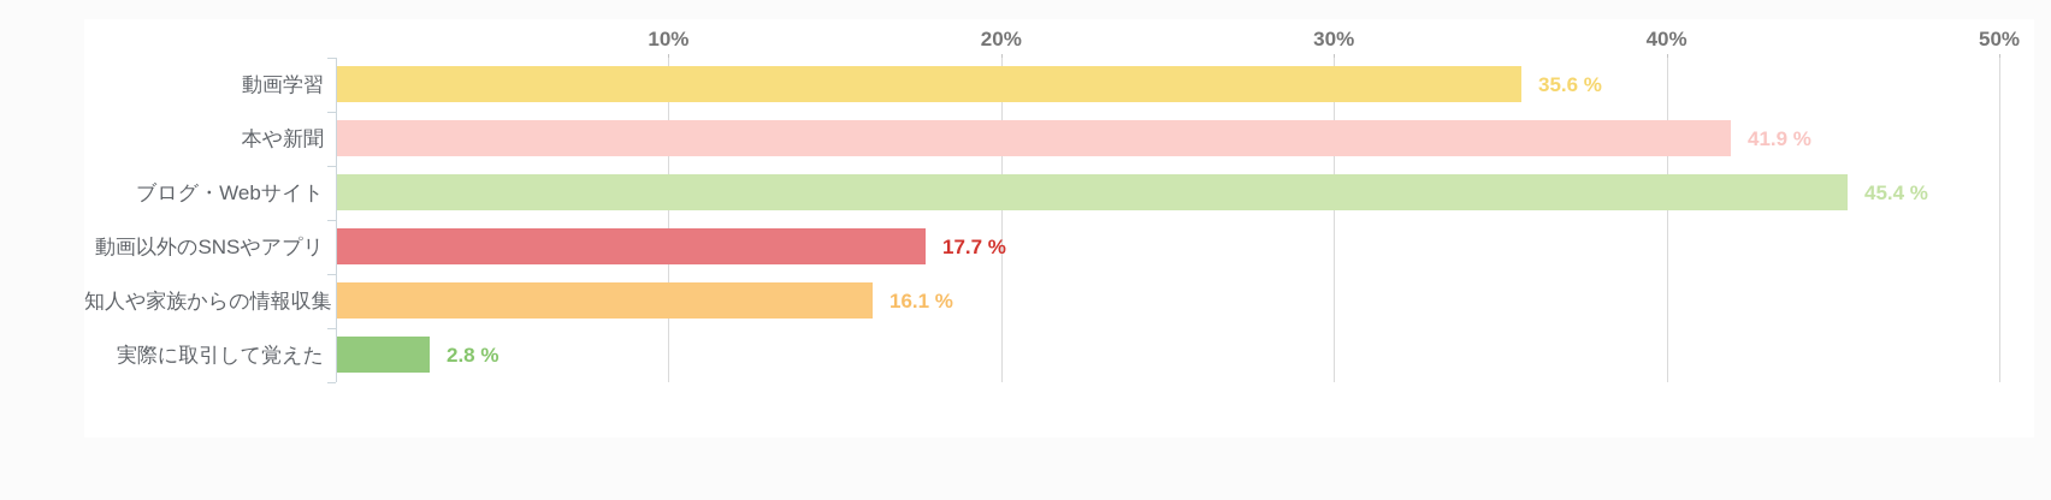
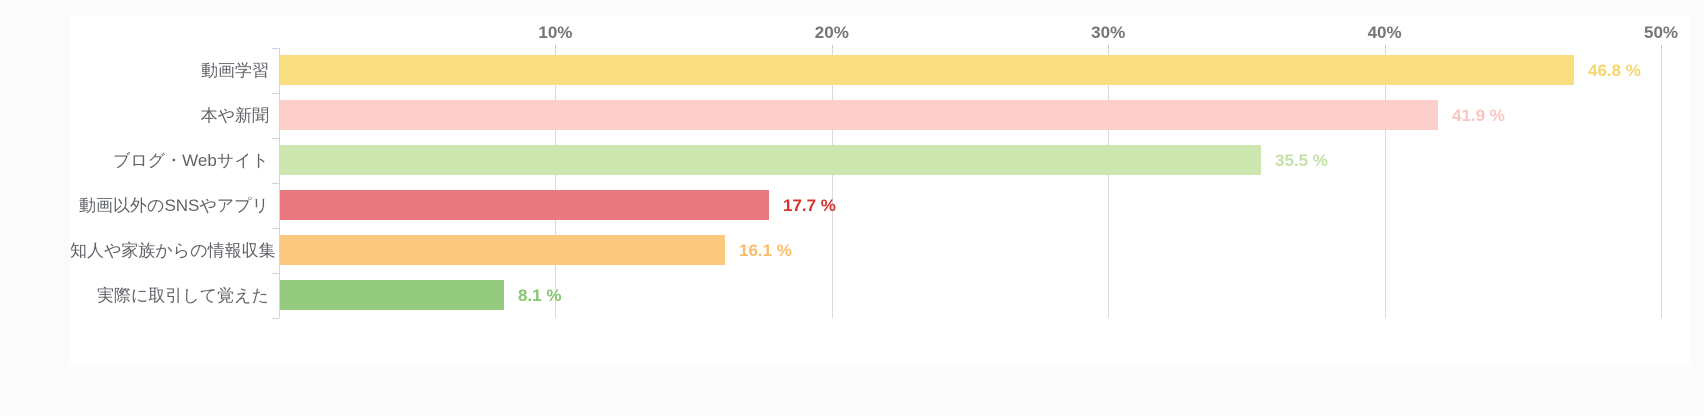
動画学習: 35.6 -> 46.8
ブログ・Webサイト: 45.4 -> 35.5
実際に取引して覚えた: 2.8 -> 8.1
